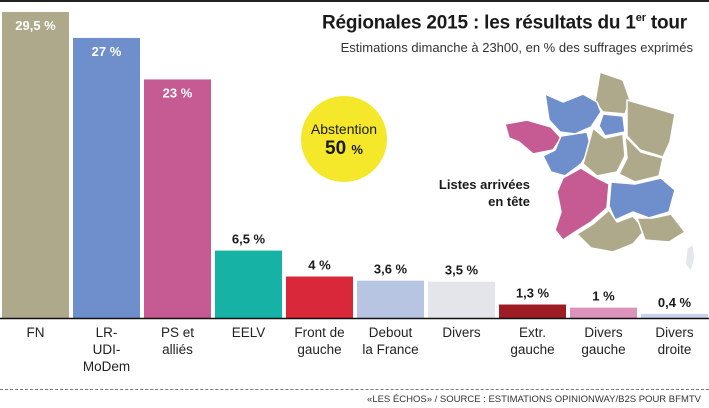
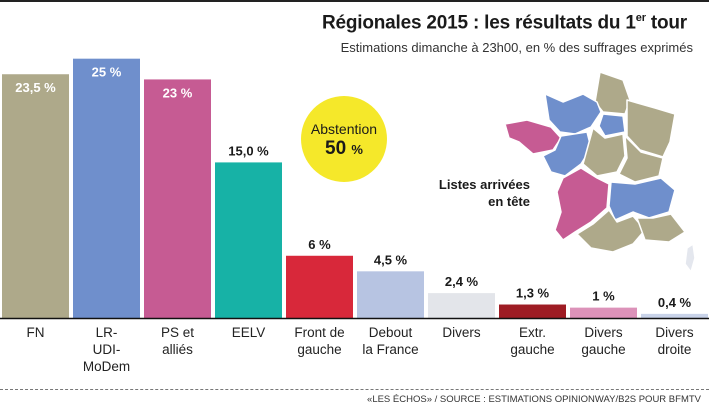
FN: 29,5 -> 23,5
LR-UDI-MoDem: 27 -> 25
EELV: 6,5 -> 15,0
Front de gauche: 4 -> 6
Debout la France: 3,6 -> 4,5
Divers: 3,5 -> 2,4
